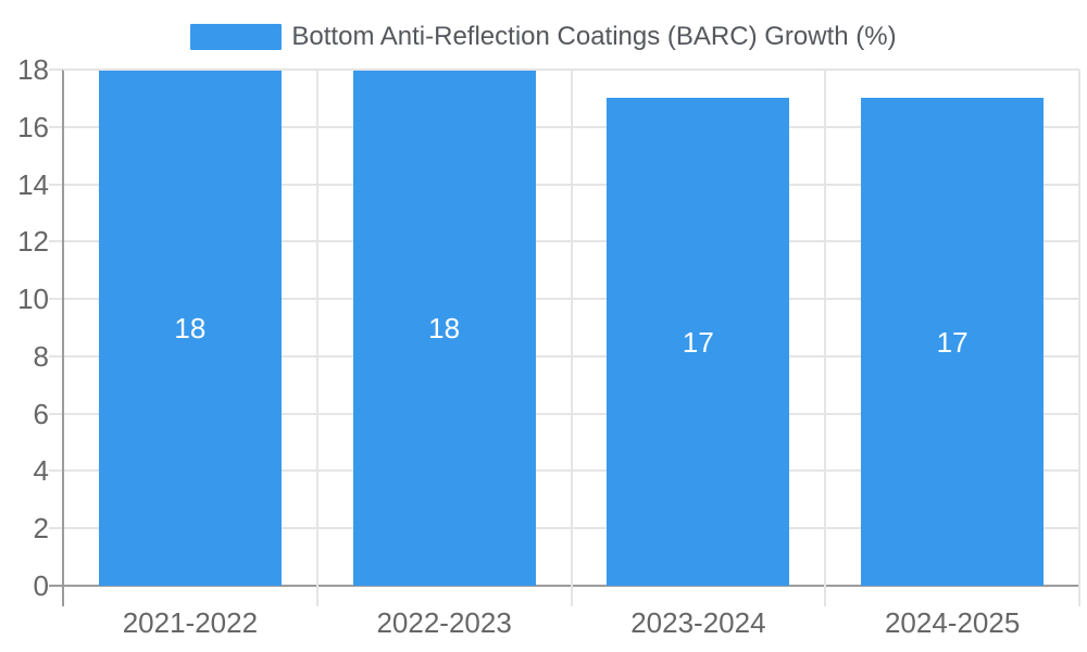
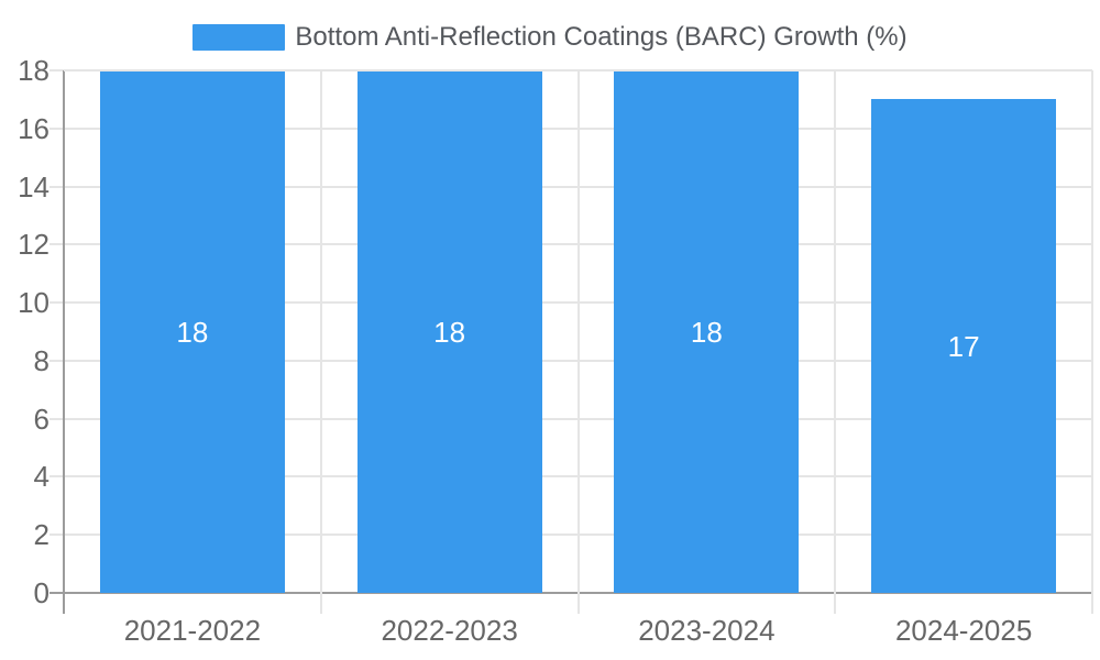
2023-2024: 17 -> 18
